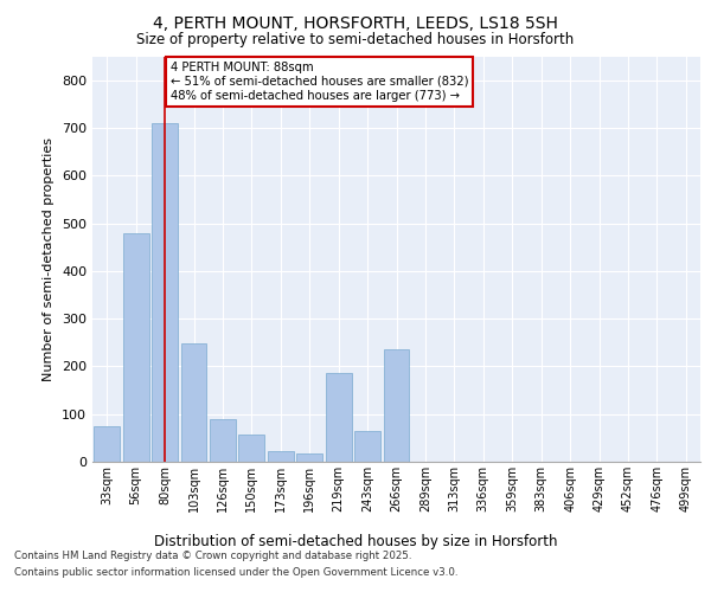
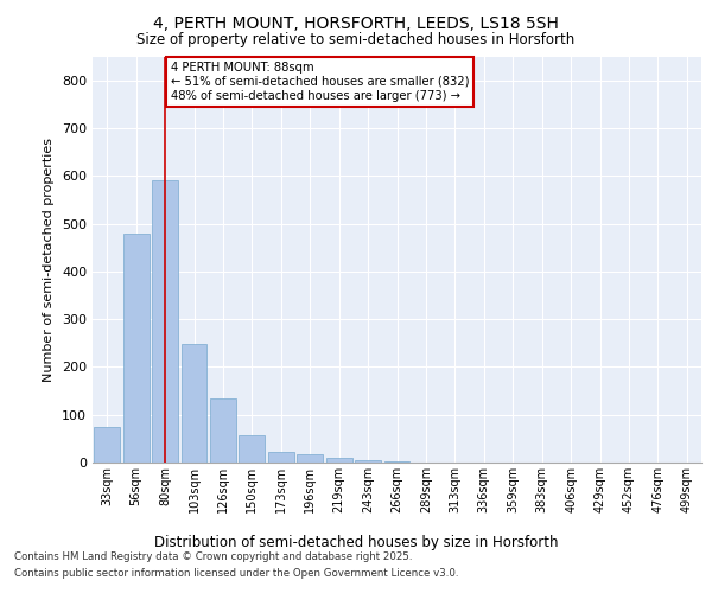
80sqm: 710 -> 590
126sqm: 90 -> 133
219sqm: 185 -> 10
243sqm: 65 -> 5
266sqm: 235 -> 2
